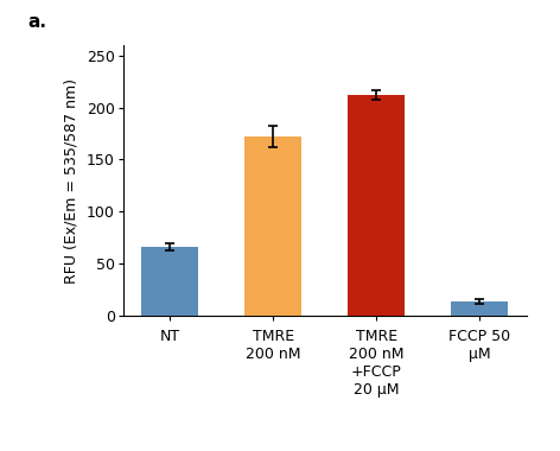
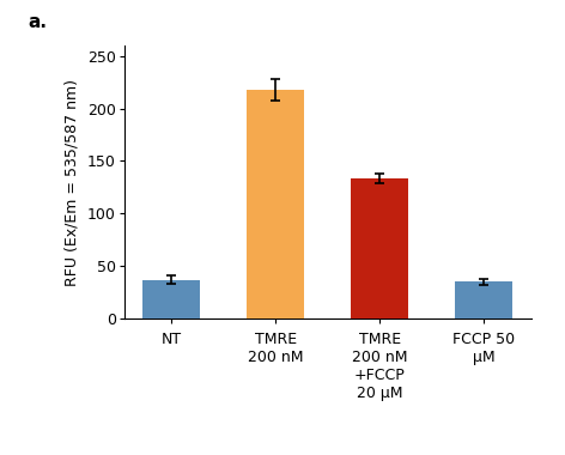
NT: 66 -> 37
TMRE 200 nM: 172 -> 218
TMRE 200 nM +FCCP 20 μM: 212 -> 133
FCCP 50 μM: 14 -> 35
